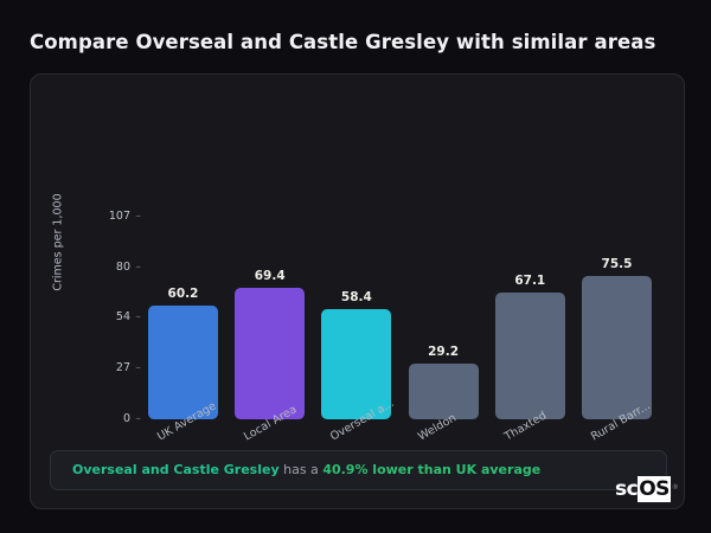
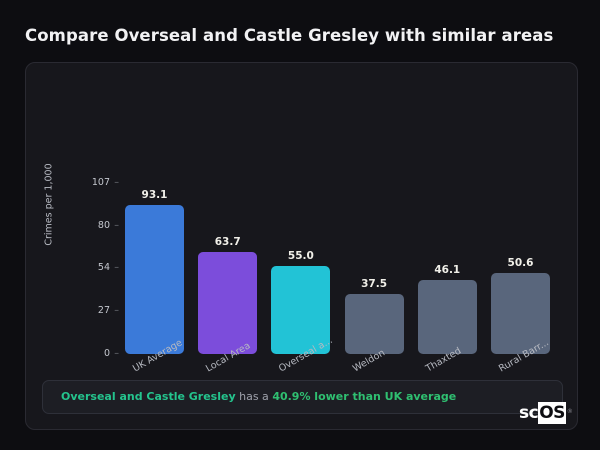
UK Average: 60.2 -> 93.1
Local Area: 69.4 -> 63.7
Overseal a...: 58.4 -> 55.0
Weldon: 29.2 -> 37.5
Thaxted: 67.1 -> 46.1
Rural Barr...: 75.5 -> 50.6
